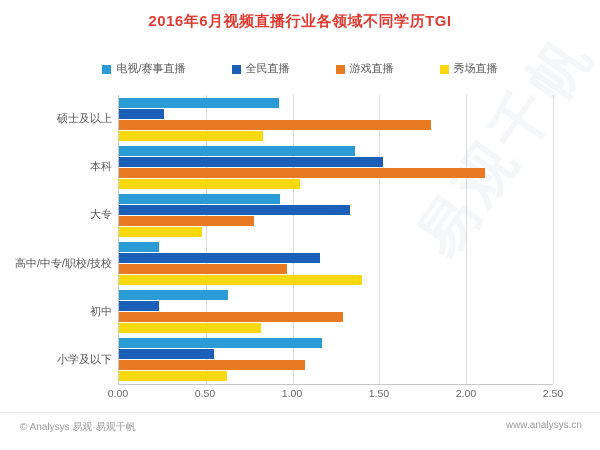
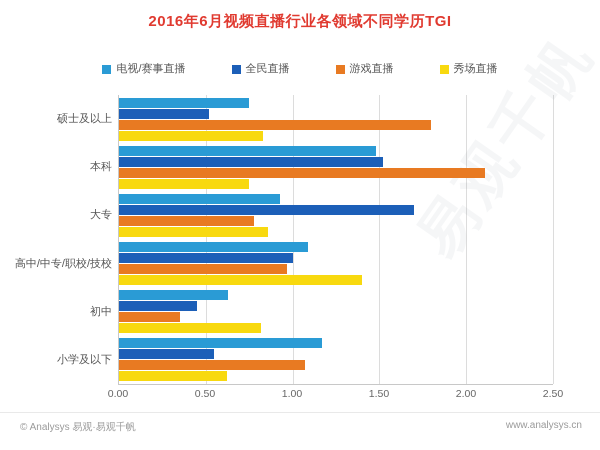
电视/赛事直播/硕士及以上: 0.92 -> 0.75
全民直播/硕士及以上: 0.26 -> 0.52
电视/赛事直播/本科: 1.36 -> 1.48
秀场直播/本科: 1.04 -> 0.75
全民直播/大专: 1.33 -> 1.70
秀场直播/大专: 0.48 -> 0.86
电视/赛事直播/高中/中专/职校/技校: 0.23 -> 1.09
全民直播/高中/中专/职校/技校: 1.16 -> 1.00
全民直播/初中: 0.23 -> 0.45
游戏直播/初中: 1.29 -> 0.35
